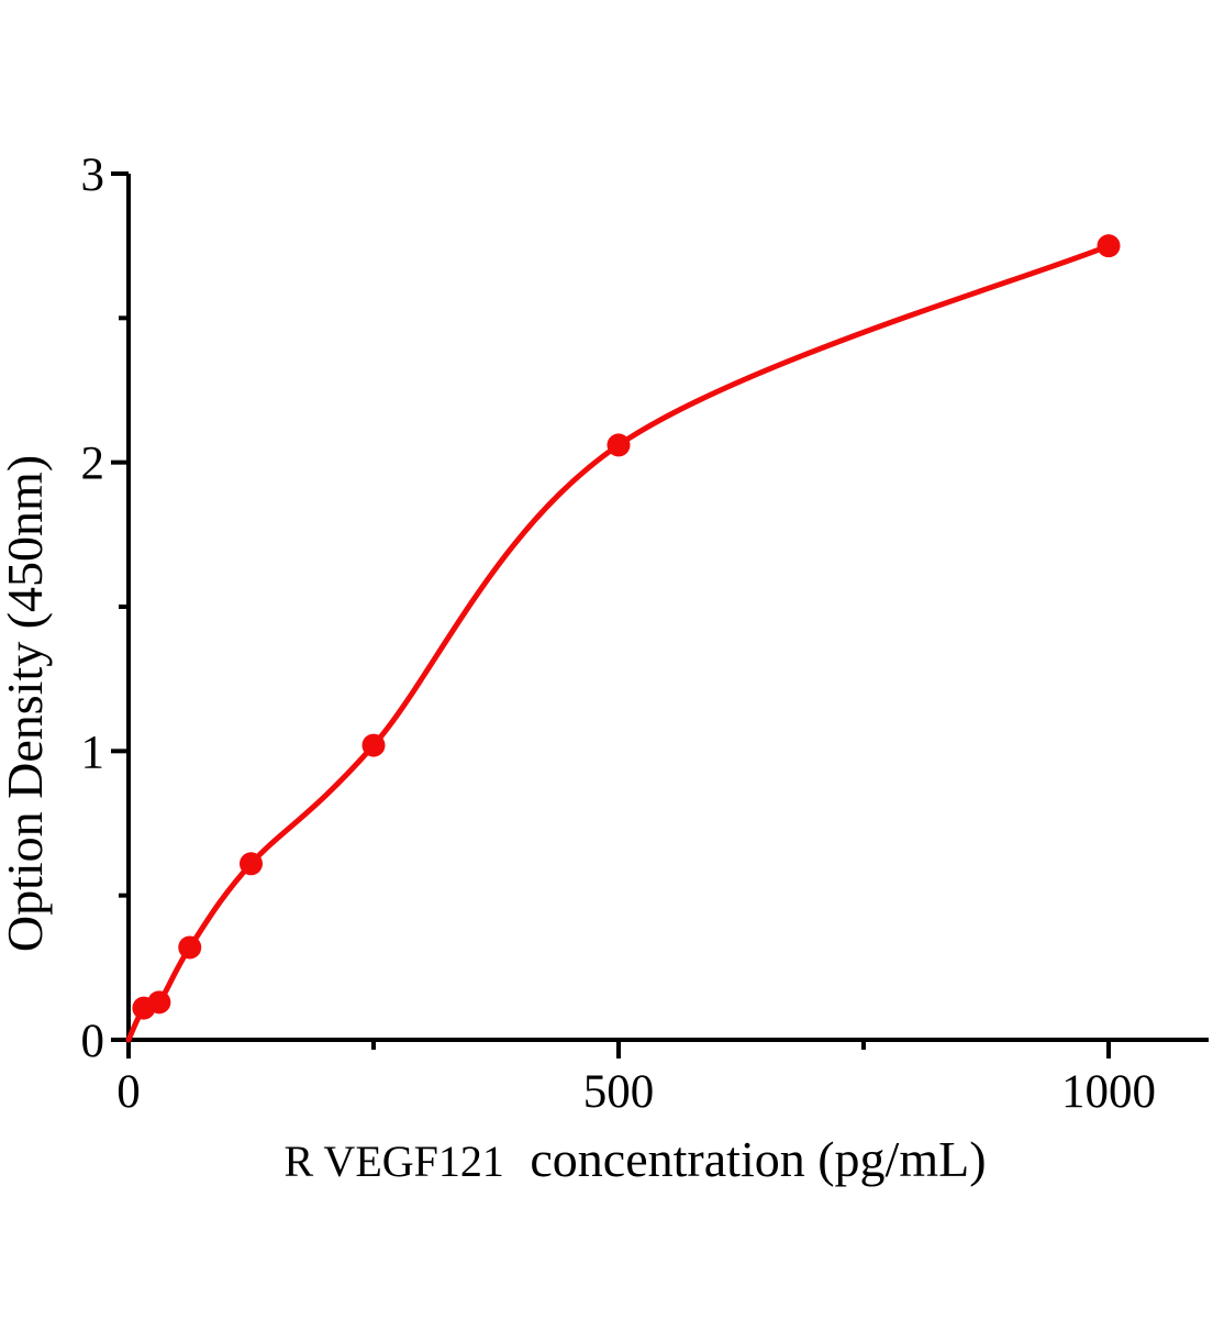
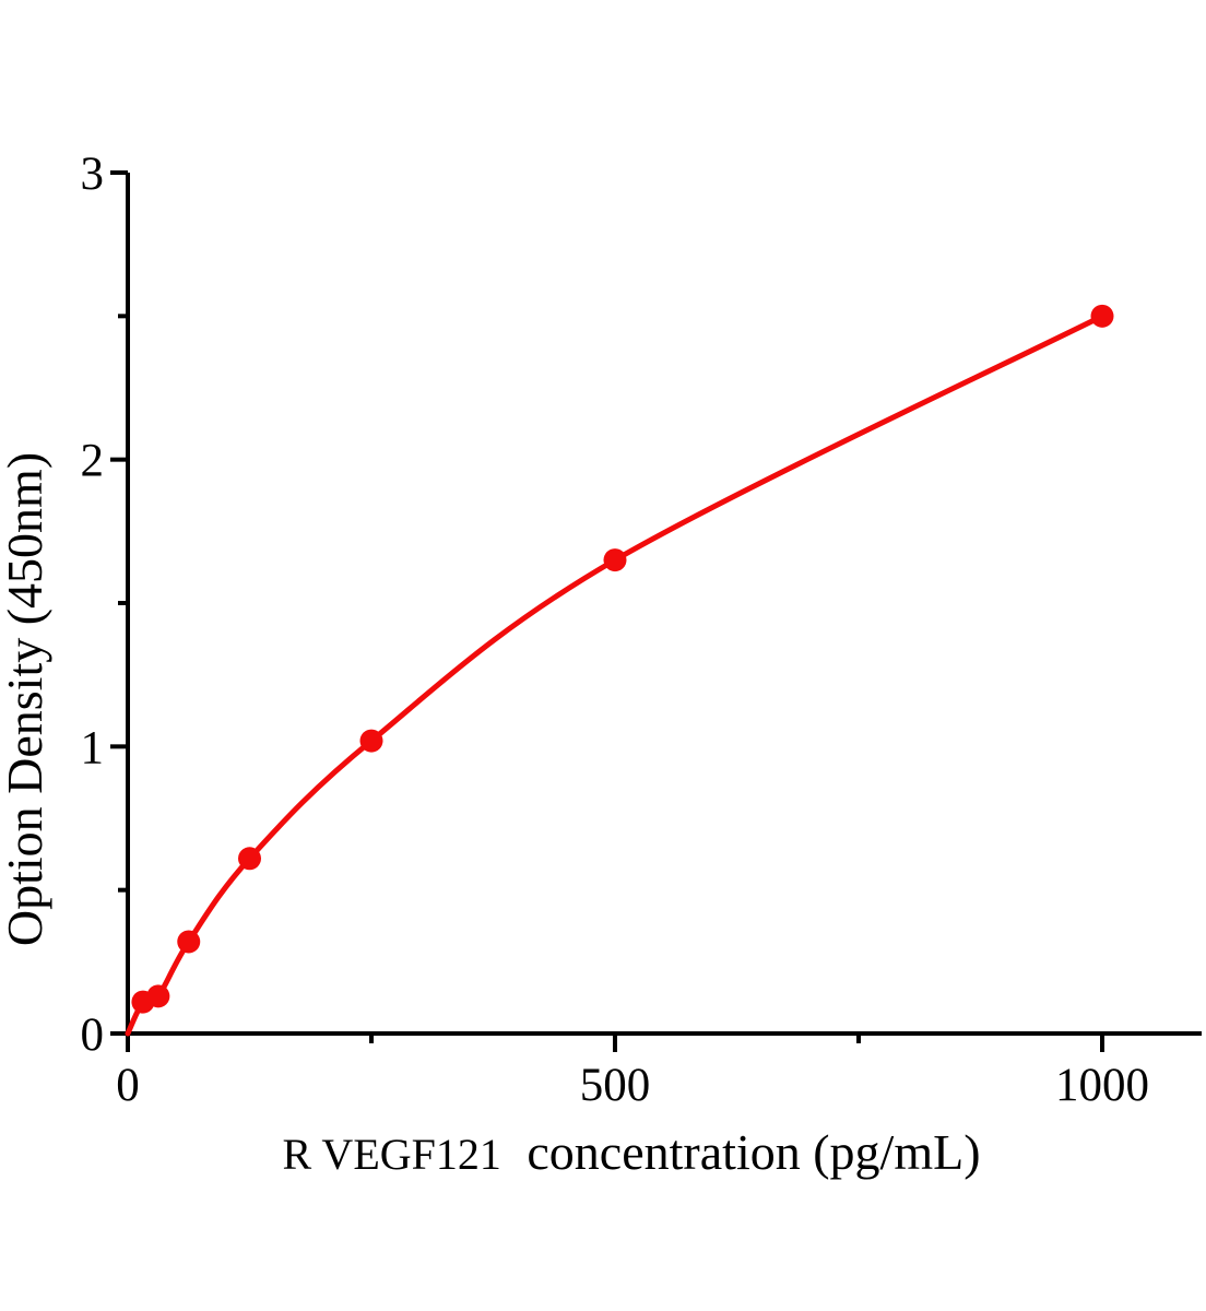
500: 2.06 -> 1.65
1000: 2.75 -> 2.50
